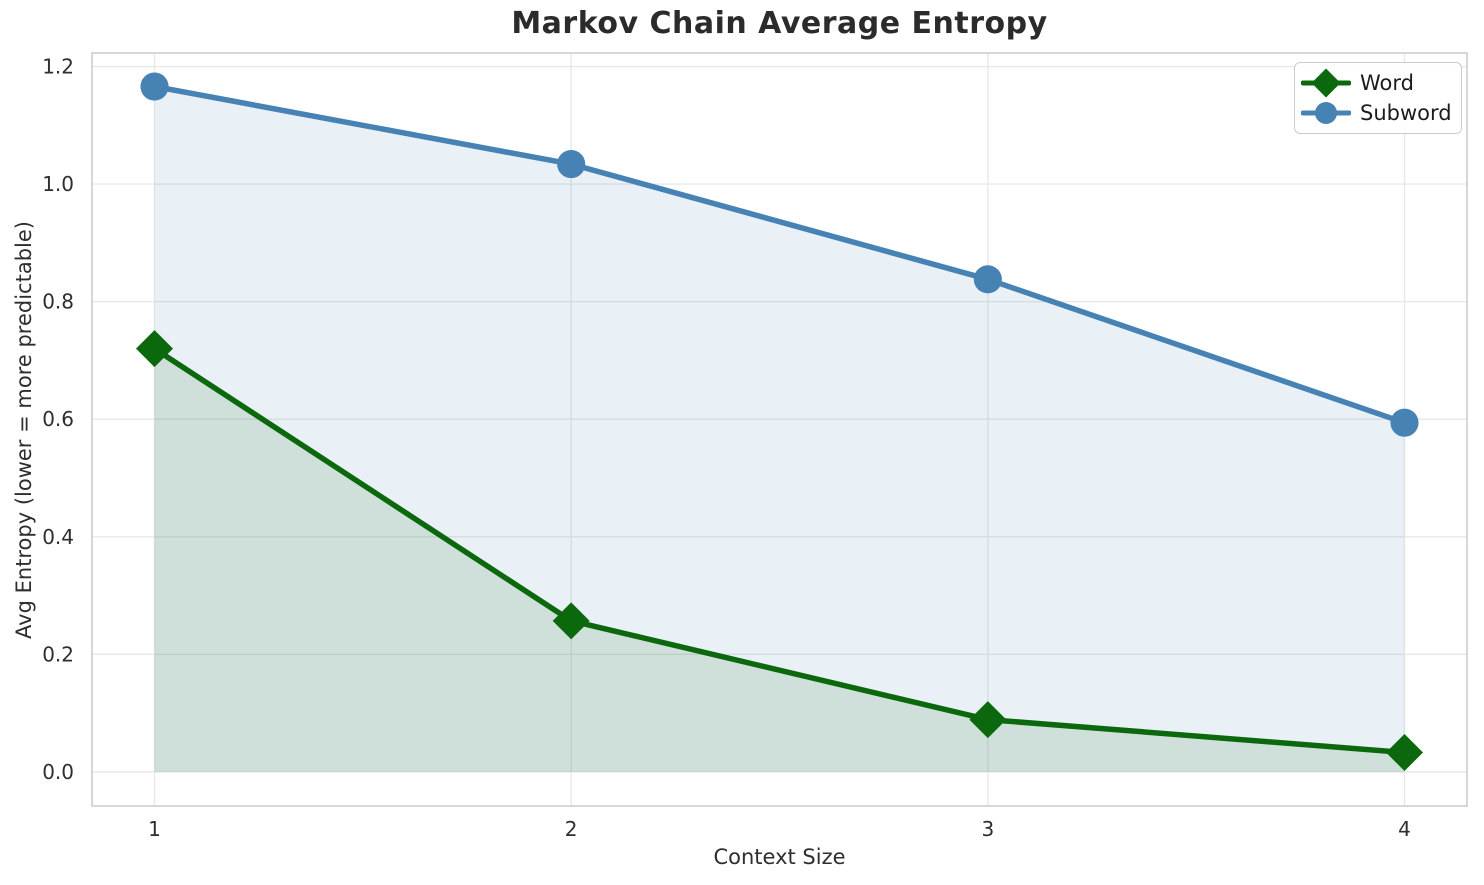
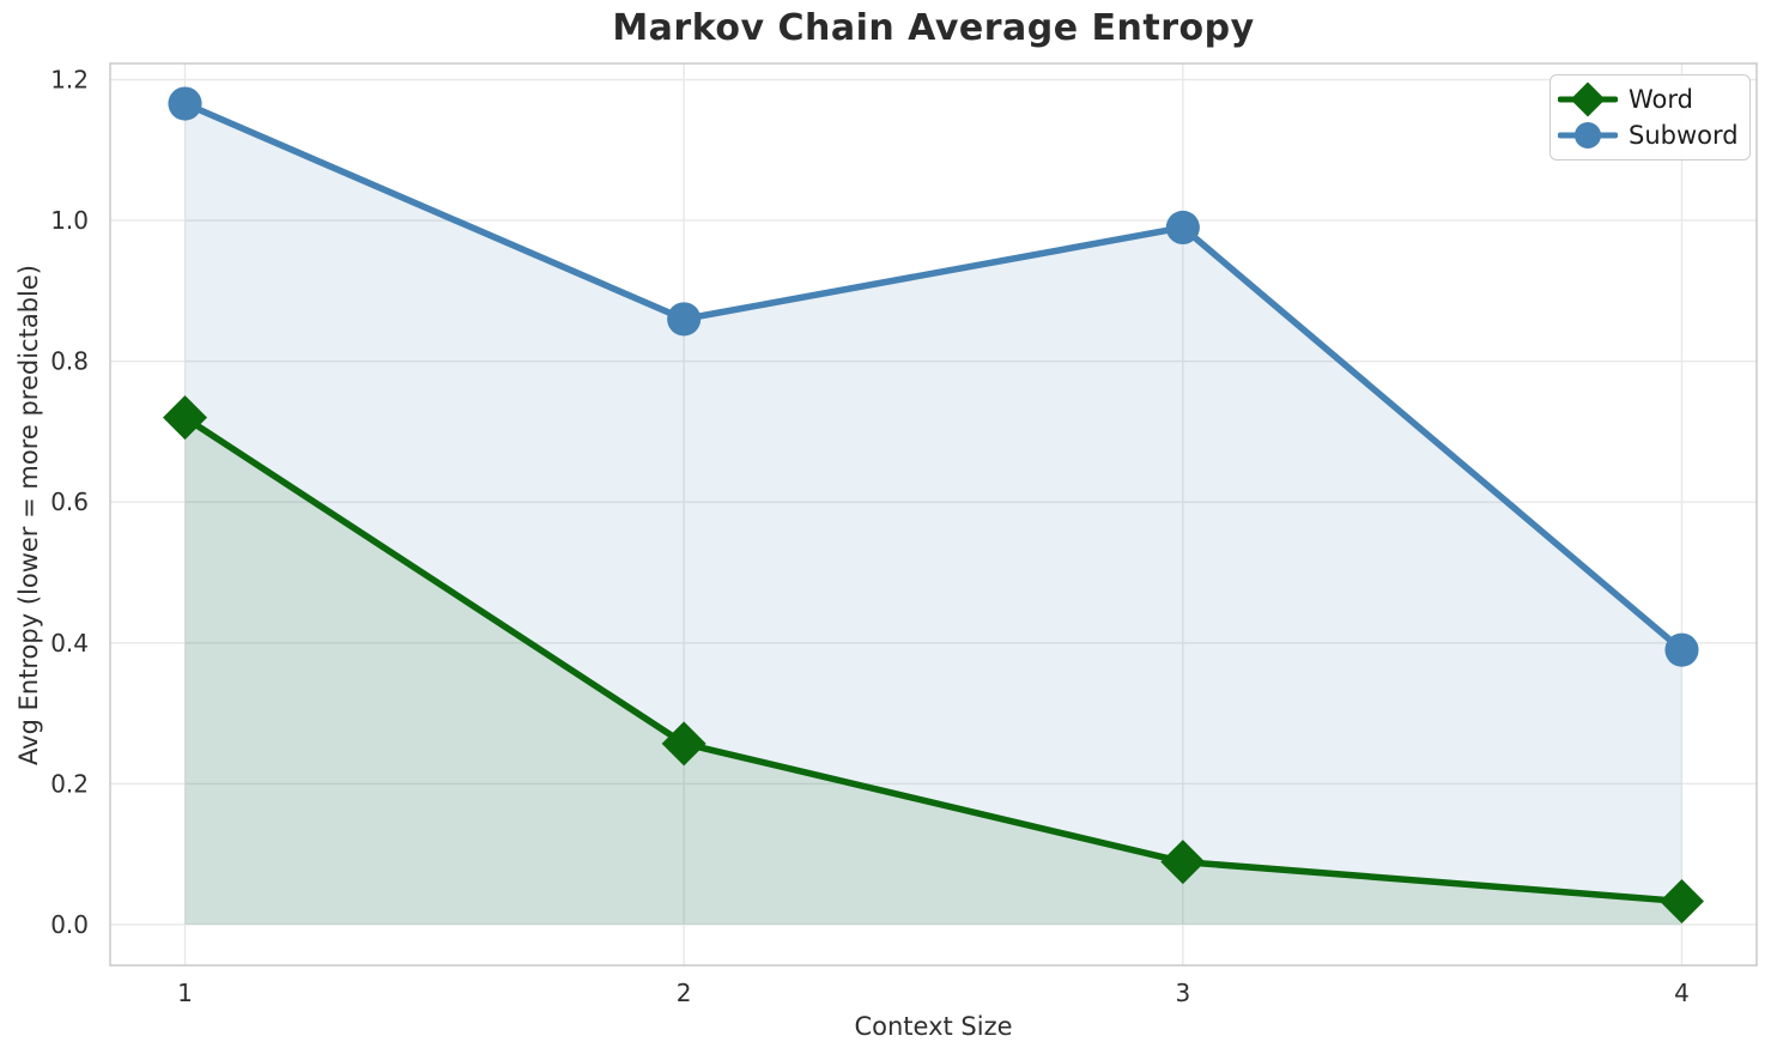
Subword/2: 1.03 -> 0.86
Subword/3: 0.84 -> 0.99
Subword/4: 0.59 -> 0.39
